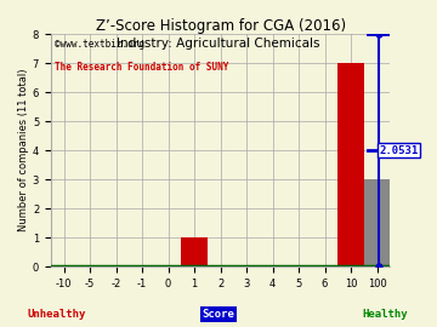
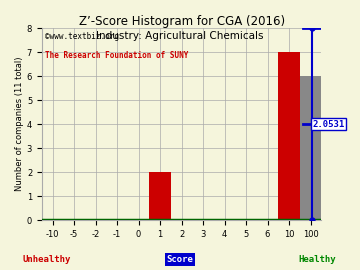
1: 1 -> 2
100: 3 -> 6
